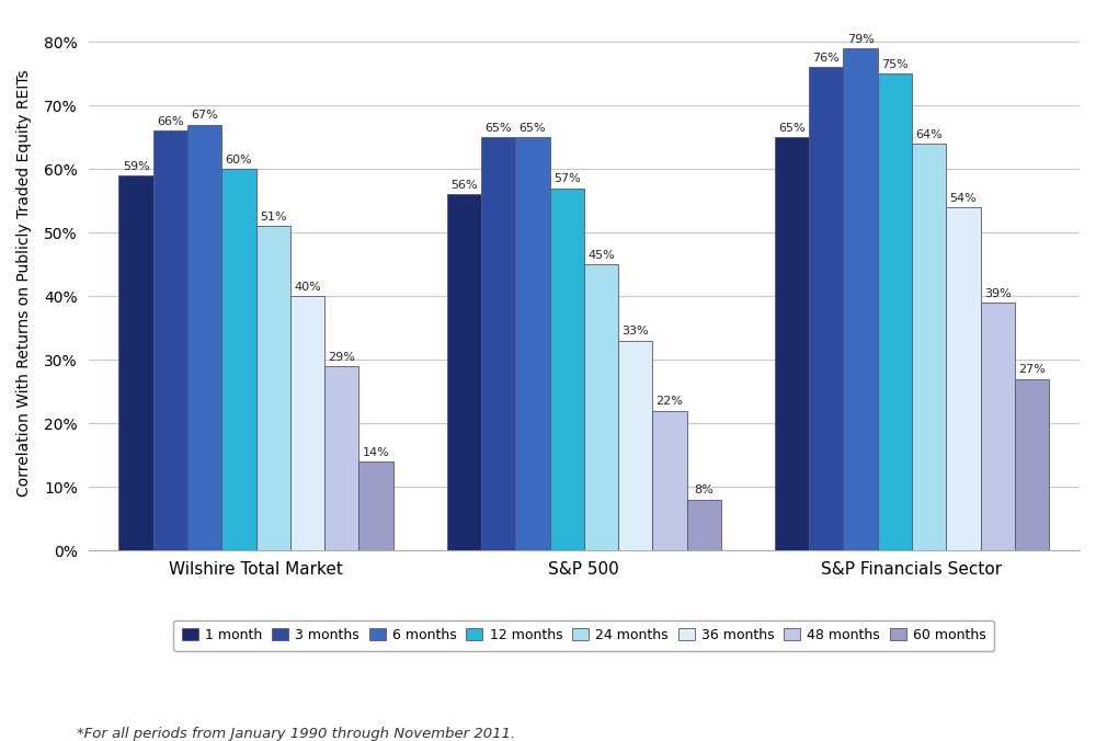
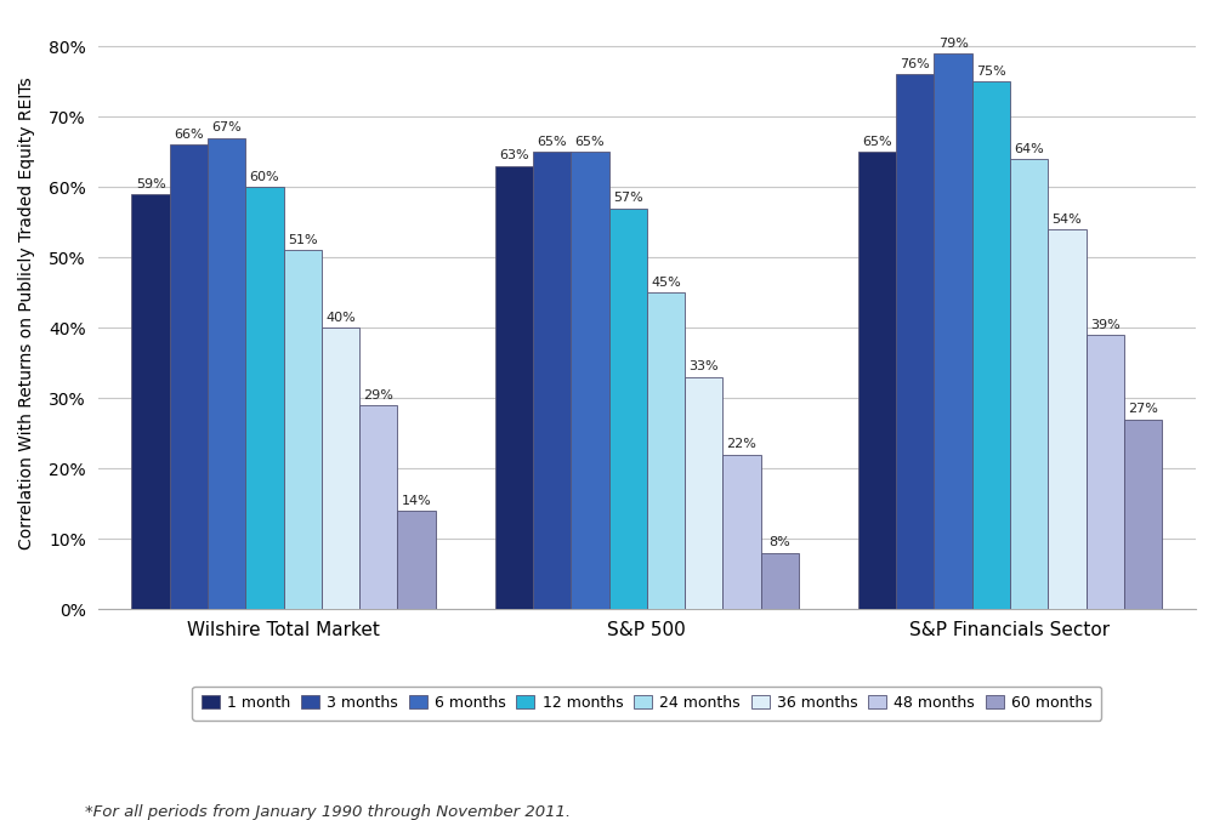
1 month/S&P 500: 56% -> 63%
